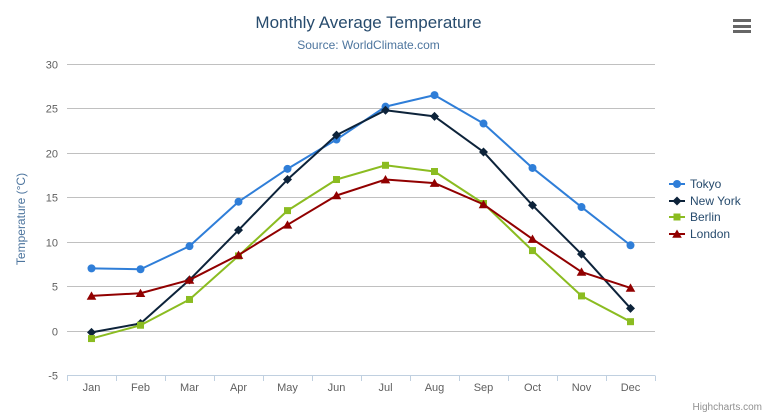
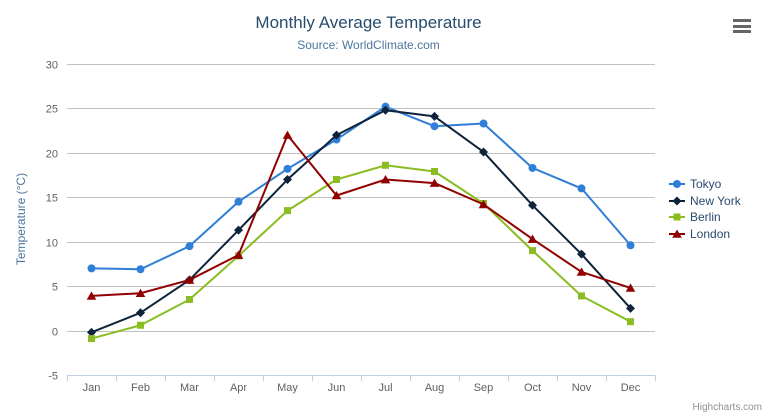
New York/Feb: 1 -> 2
London/May: 12 -> 22
Tokyo/Aug: 26 -> 23
Tokyo/Nov: 14 -> 16
